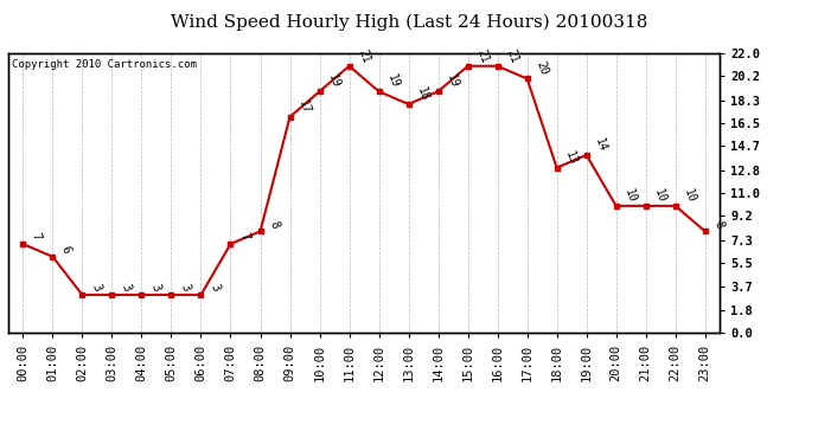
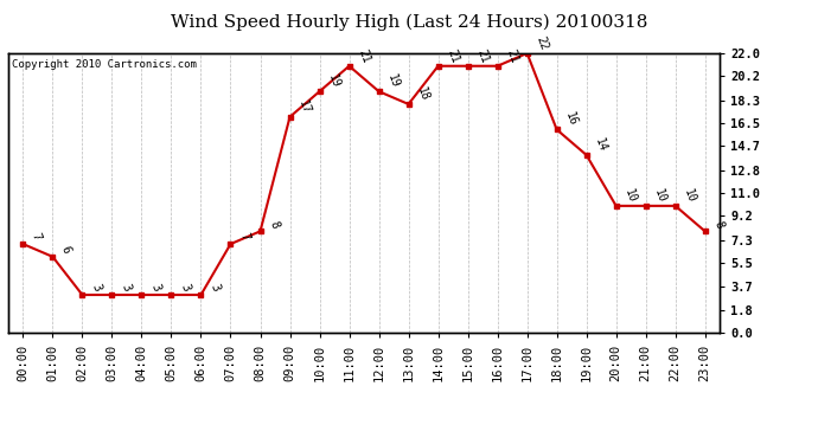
14:00: 19 -> 21
17:00: 20 -> 22
18:00: 13 -> 16
